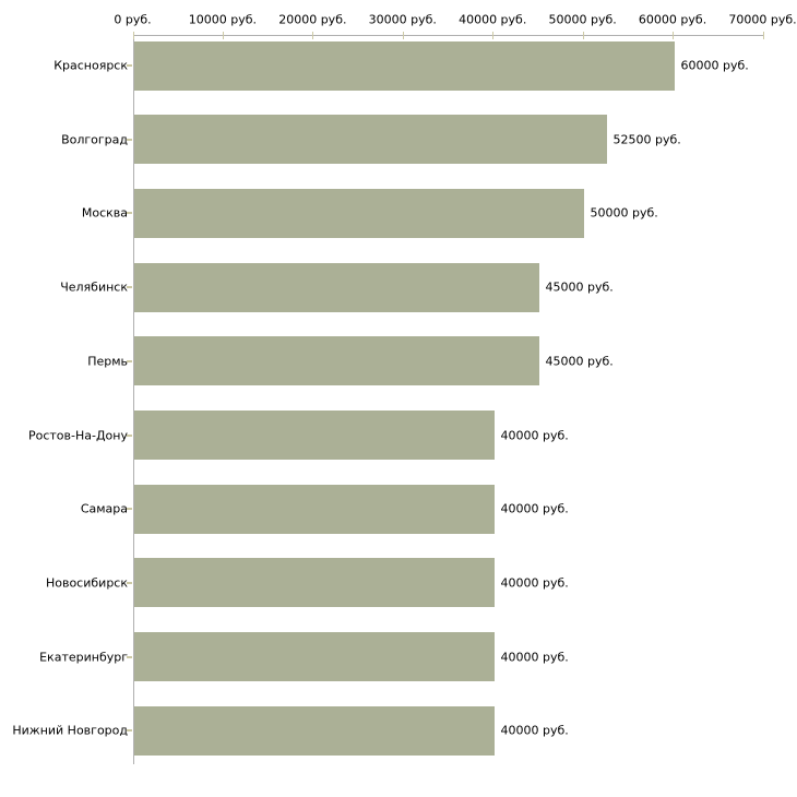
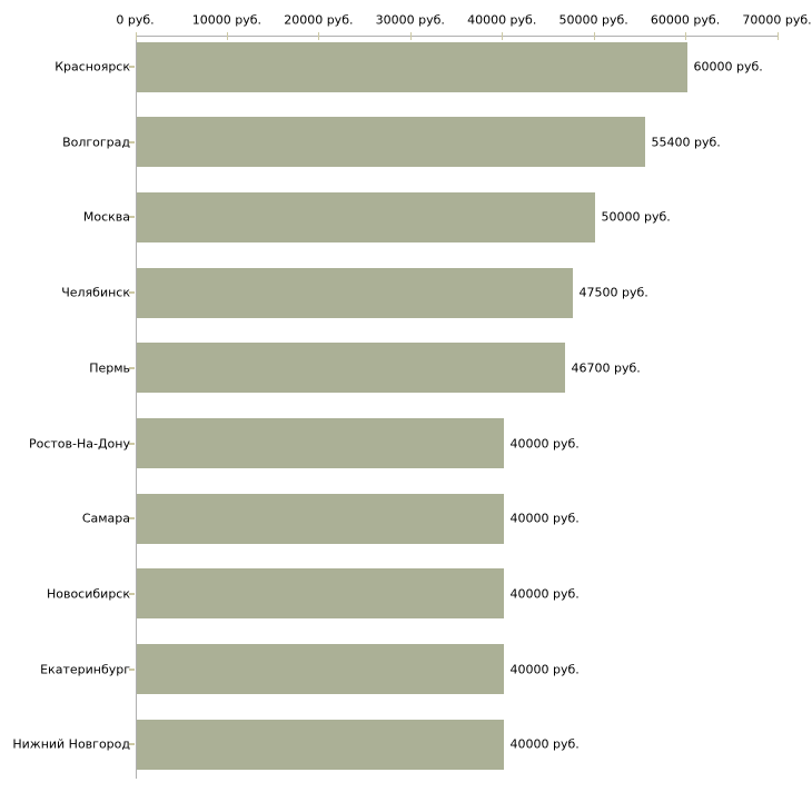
Волгоград: 52500 -> 55400
Челябинск: 45000 -> 47500
Пермь: 45000 -> 46700
